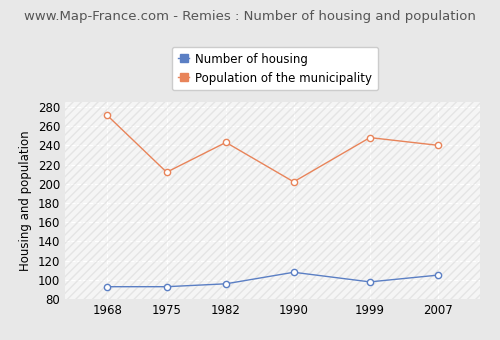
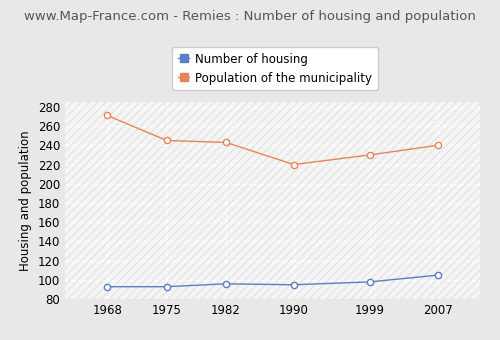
Population of the municipality/1975: 212 -> 245
Number of housing/1990: 108 -> 95
Population of the municipality/1990: 202 -> 220
Population of the municipality/1999: 248 -> 230
